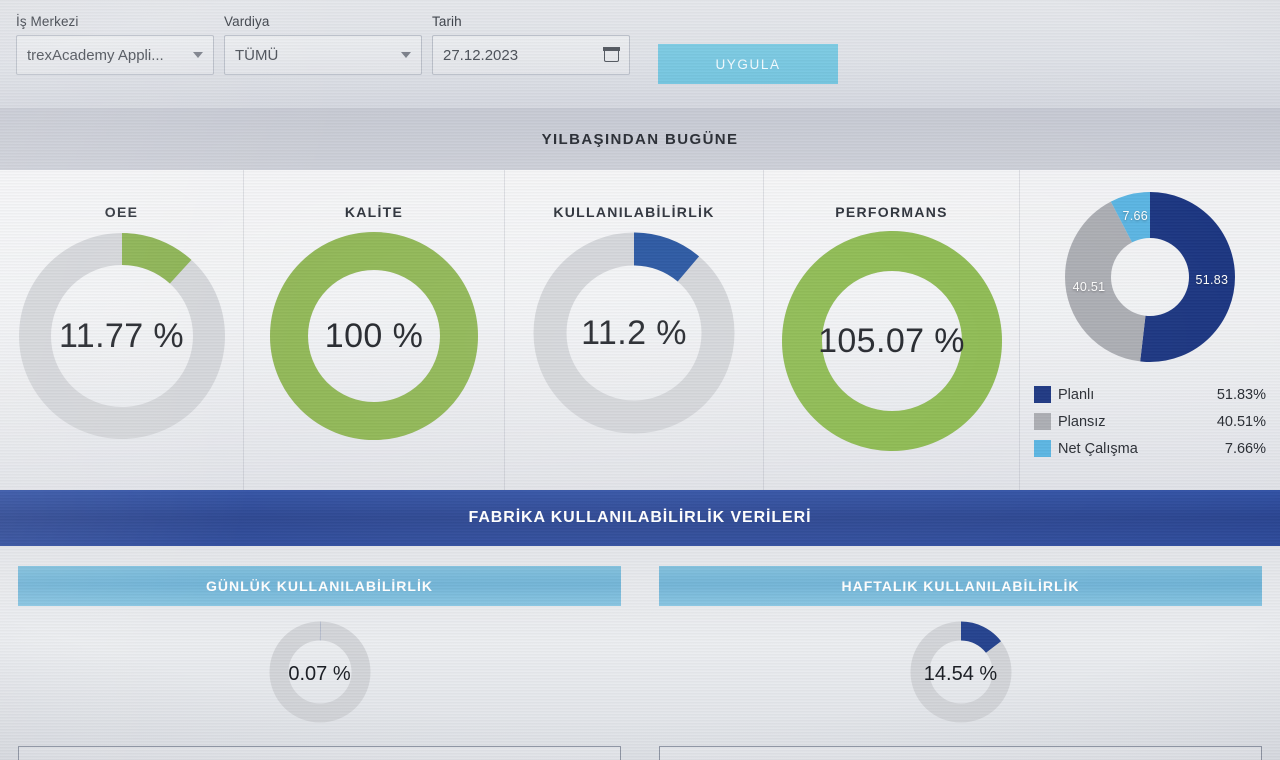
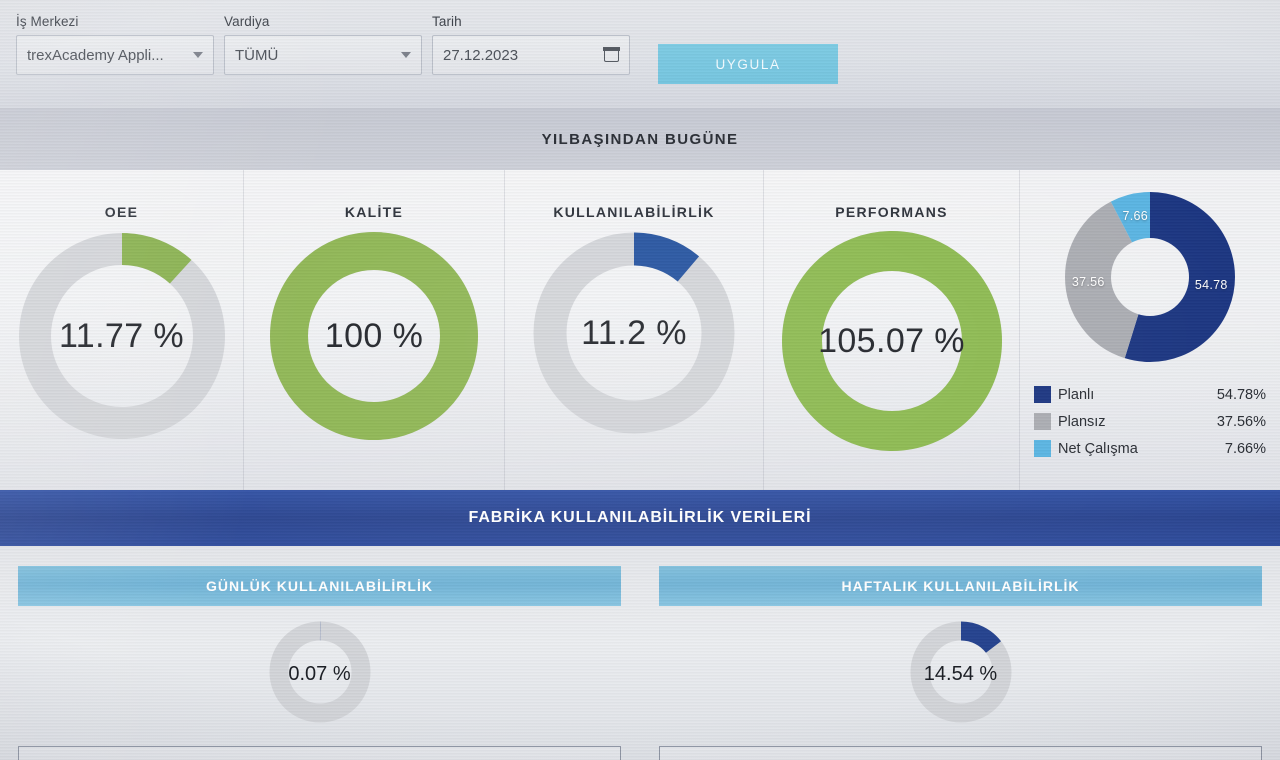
Planlı: 51.83% -> 54.78%
Plansız: 40.51% -> 37.56%
